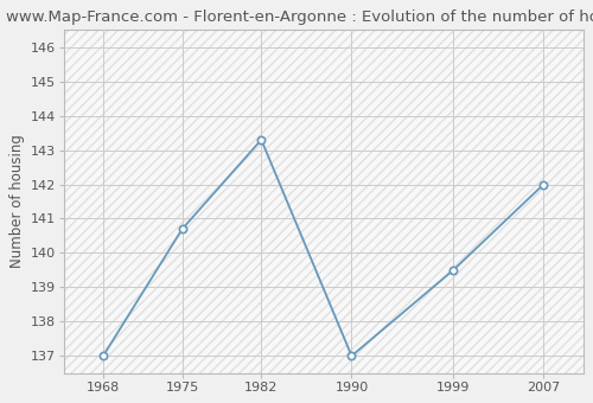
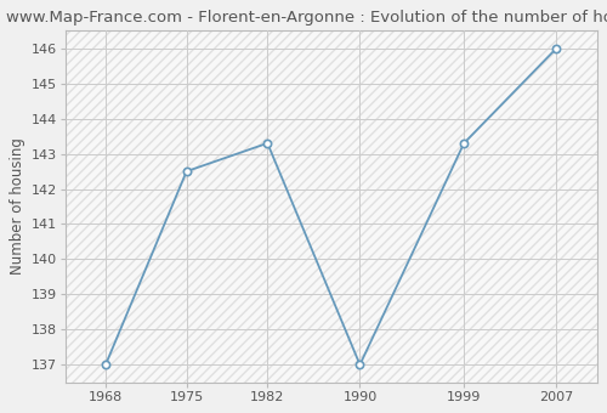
1975: 140.7 -> 142.5
1999: 139.5 -> 143.3
2007: 142.0 -> 146.0
